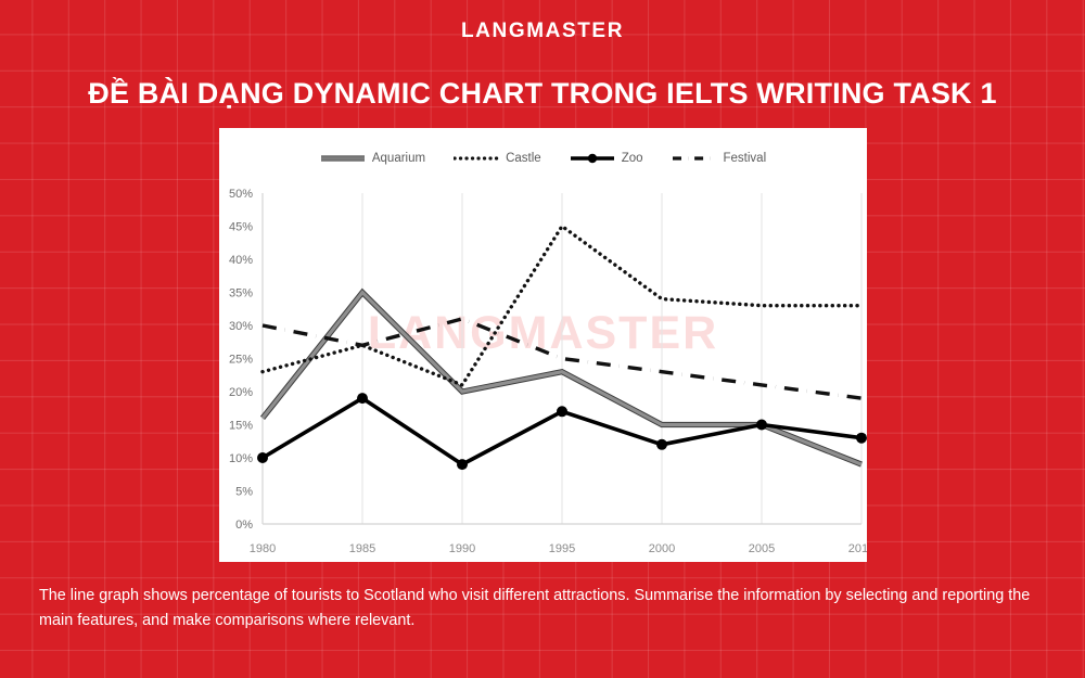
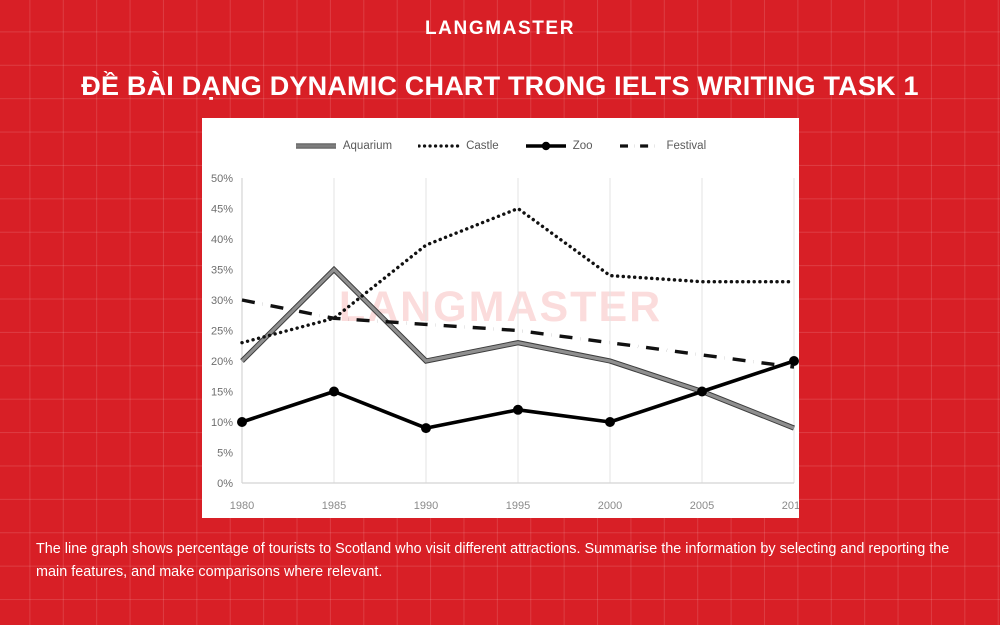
Aquarium/1980: 16% -> 20%
Zoo/1985: 19% -> 15%
Castle/1990: 21% -> 39%
Festival/1990: 31% -> 26%
Zoo/1995: 17% -> 12%
Aquarium/2000: 15% -> 20%
Zoo/2000: 12% -> 10%
Zoo/2010: 13% -> 20%
